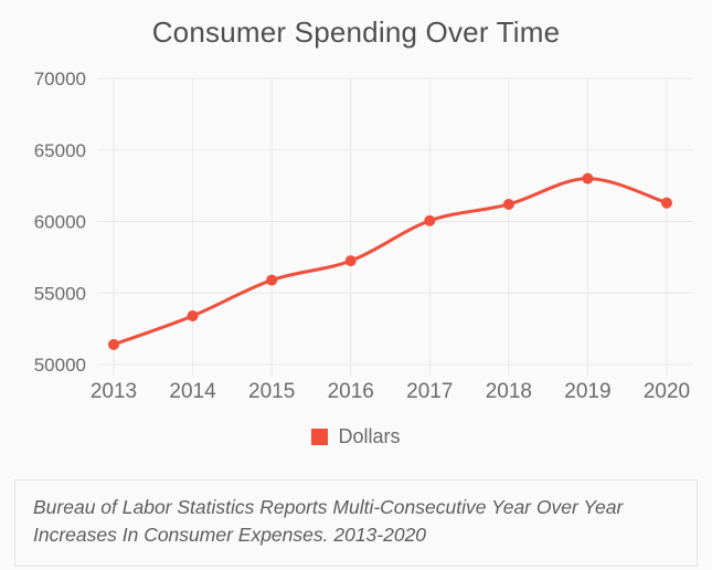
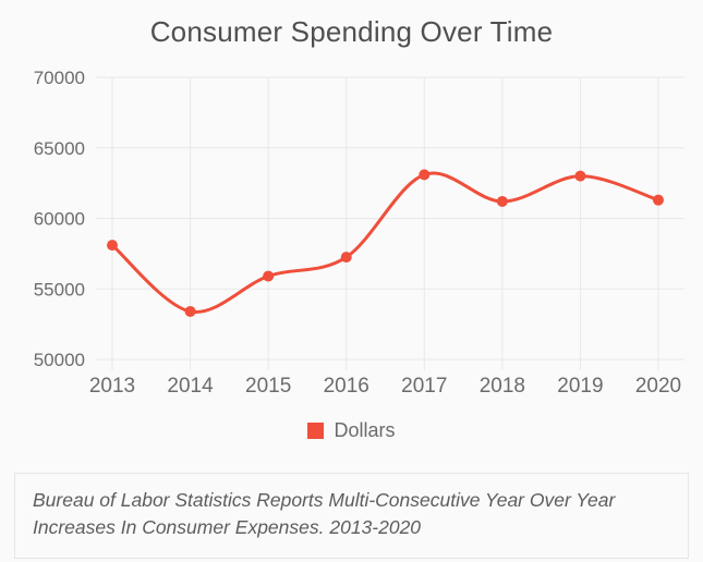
2013: 51400 -> 58100
2017: 60000 -> 63100
